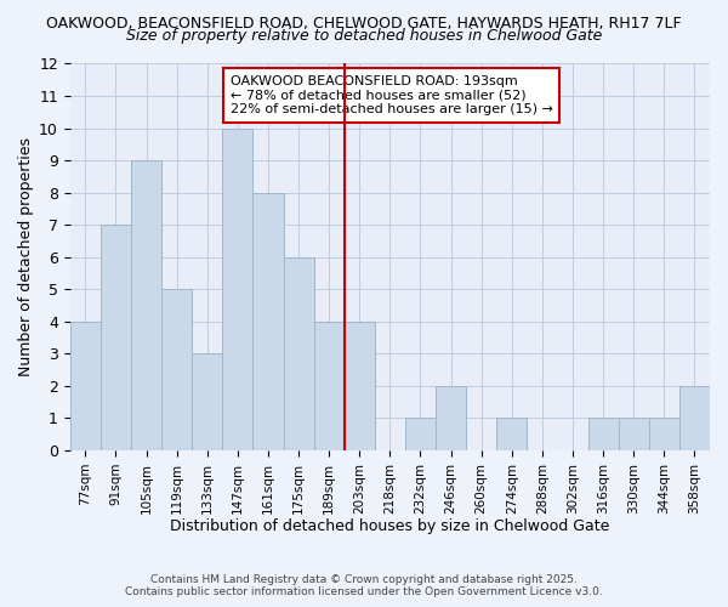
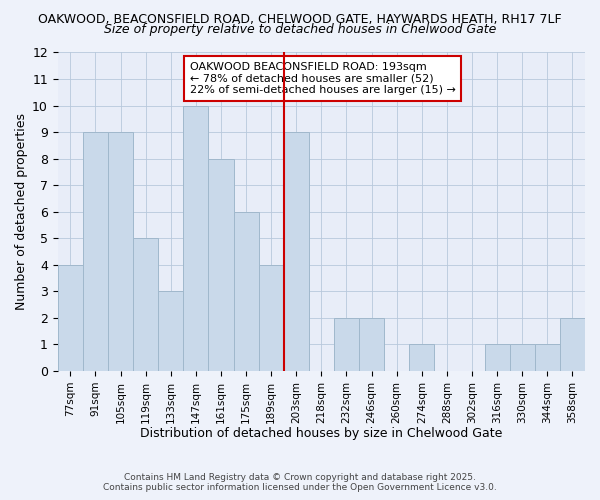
91sqm: 7 -> 9
203sqm: 4 -> 9
232sqm: 1 -> 2
